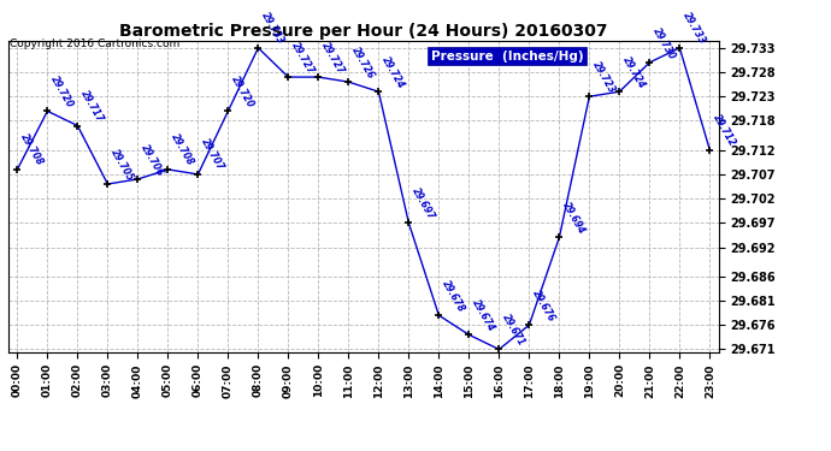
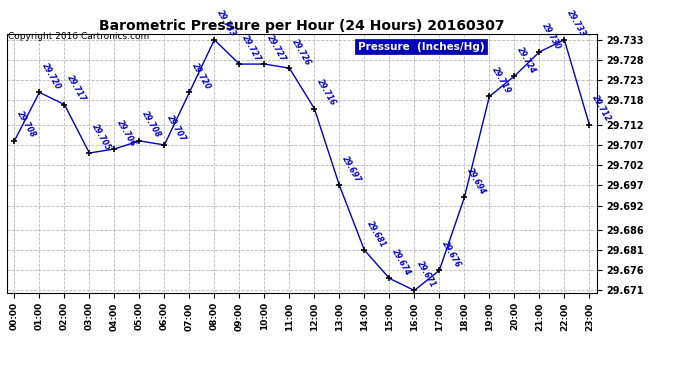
12:00: 29.724 -> 29.716
14:00: 29.678 -> 29.681
19:00: 29.723 -> 29.719
